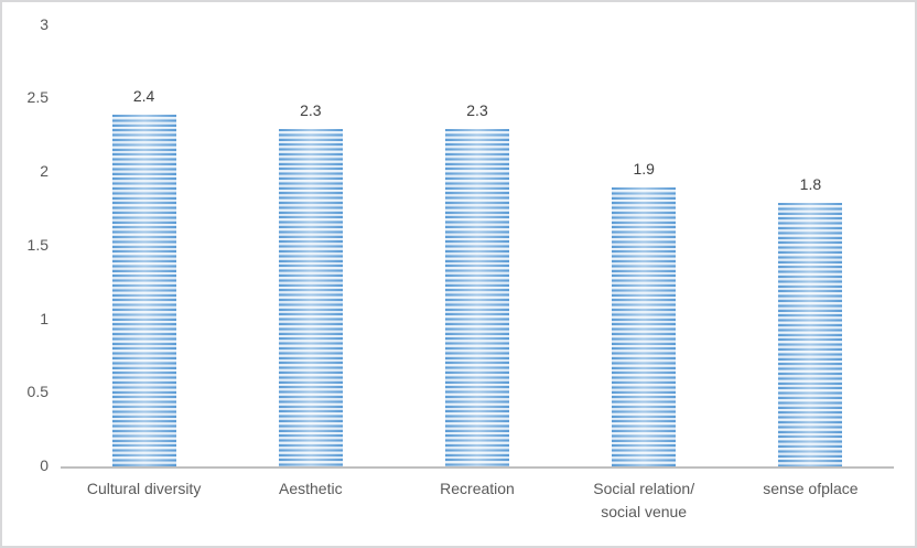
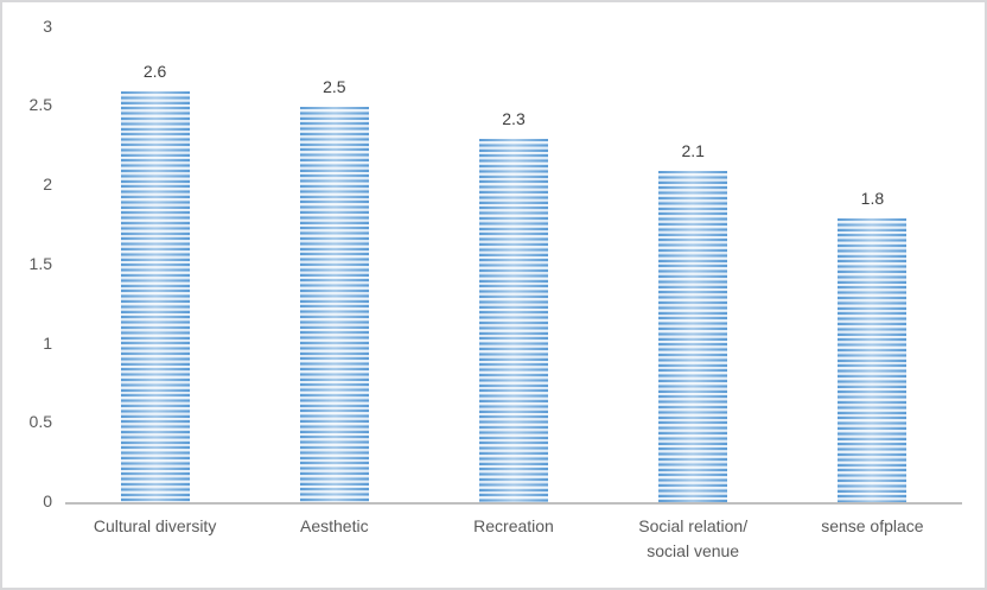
Cultural diversity: 2.4 -> 2.6
Aesthetic: 2.3 -> 2.5
Social relation/ social venue: 1.9 -> 2.1
